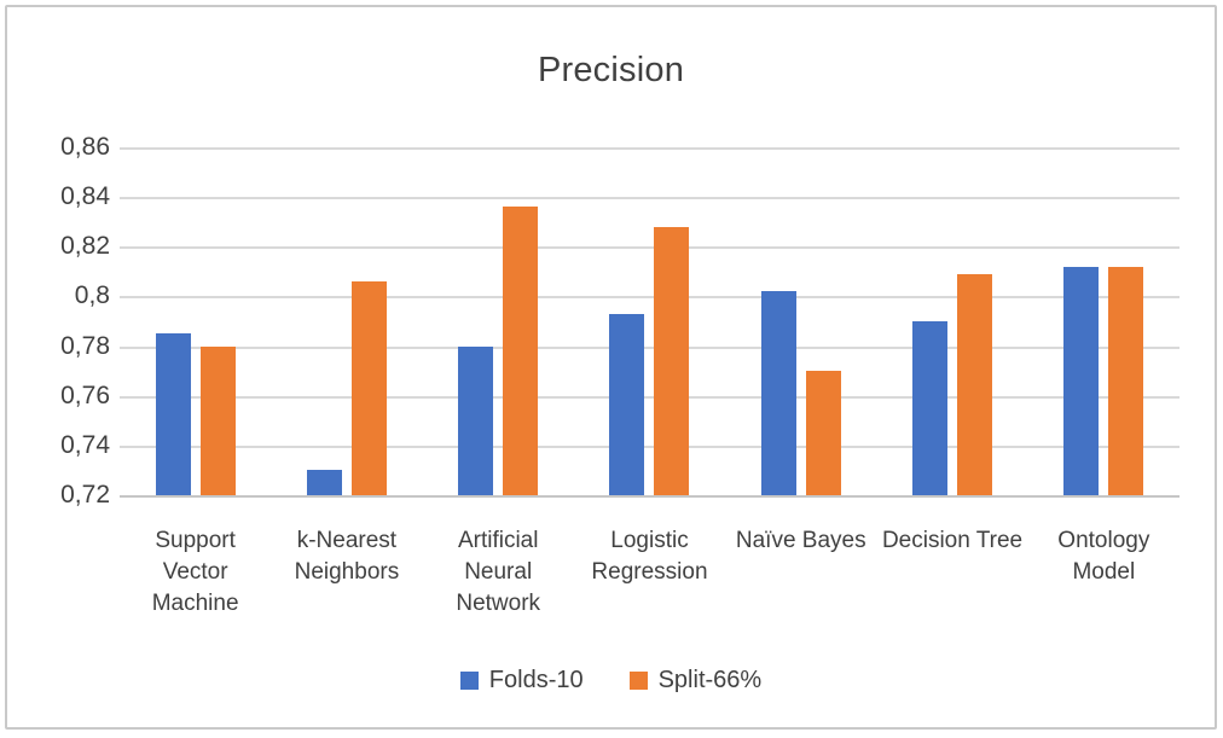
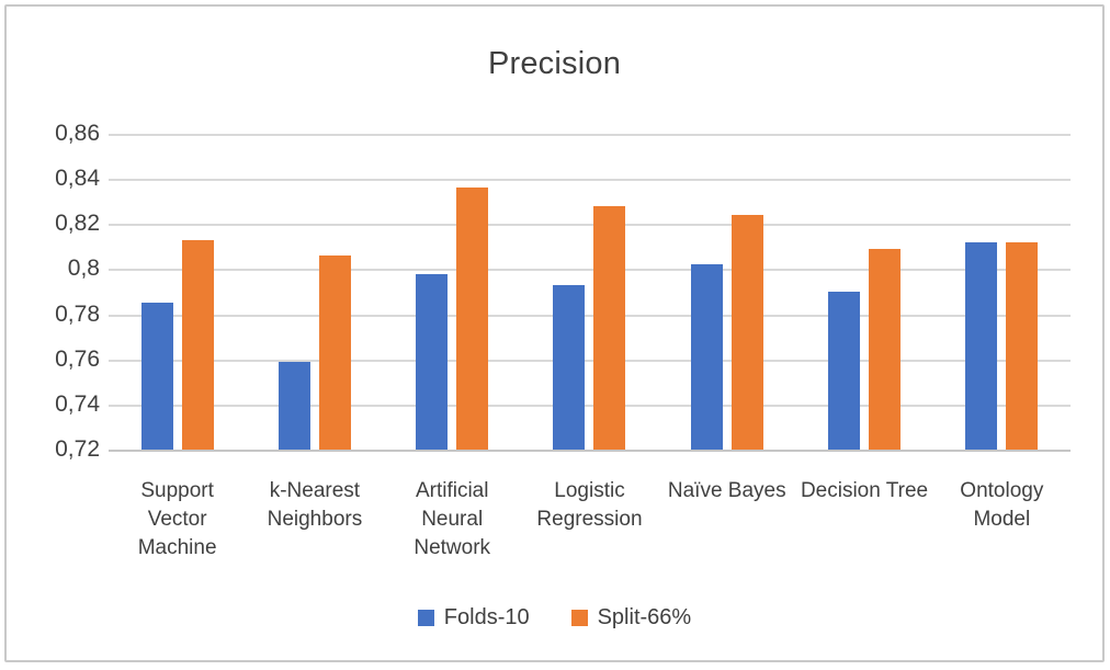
Split-66%/Support Vector Machine: 0,78 -> 0,81
Folds-10/k-Nearest Neighbors: 0,73 -> 0,76
Folds-10/Artificial Neural Network: 0,78 -> 0,80
Split-66%/Naïve Bayes: 0,77 -> 0,82
